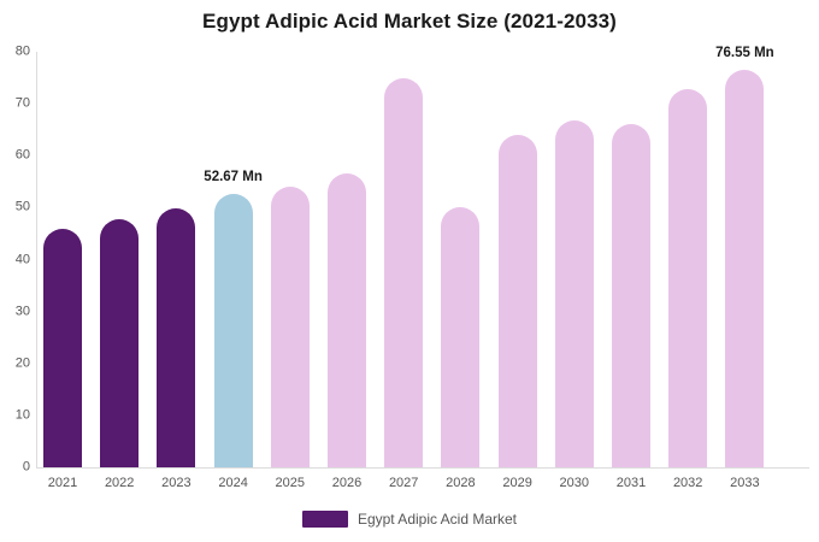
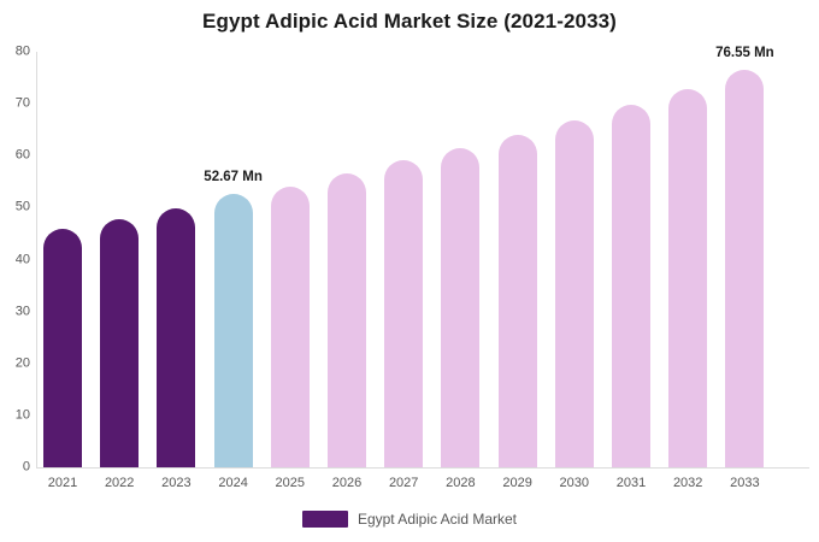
2027: 75 -> 59
2028: 50 -> 62
2031: 66 -> 70
